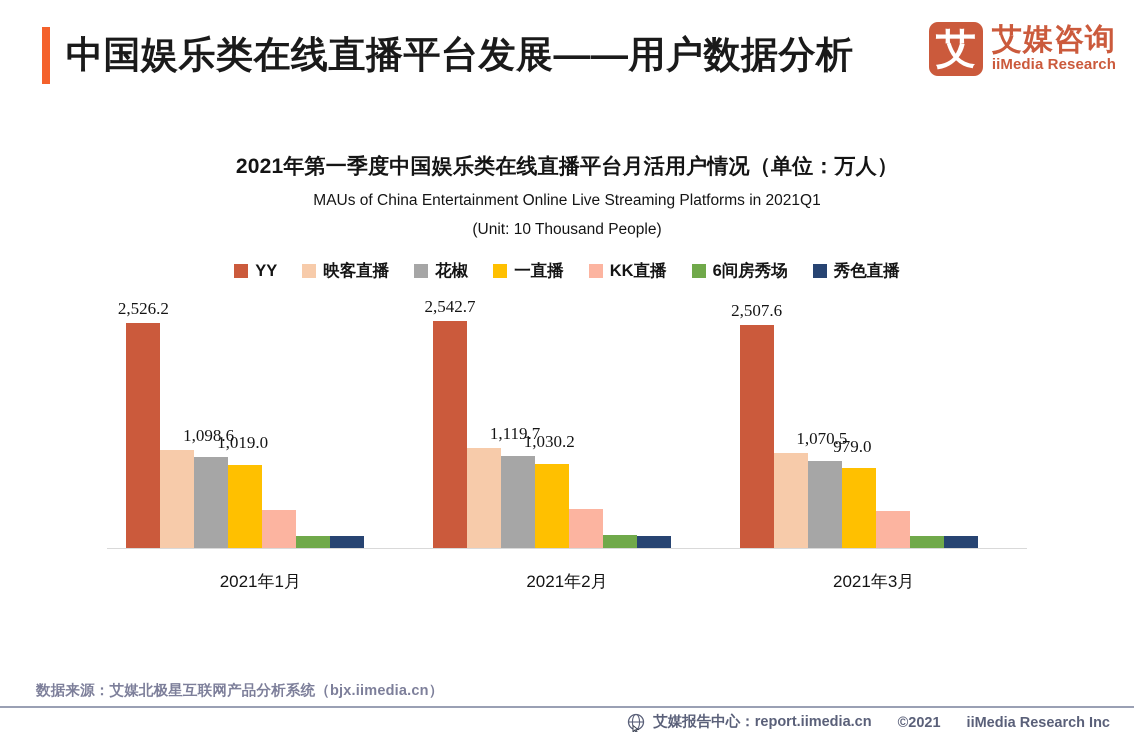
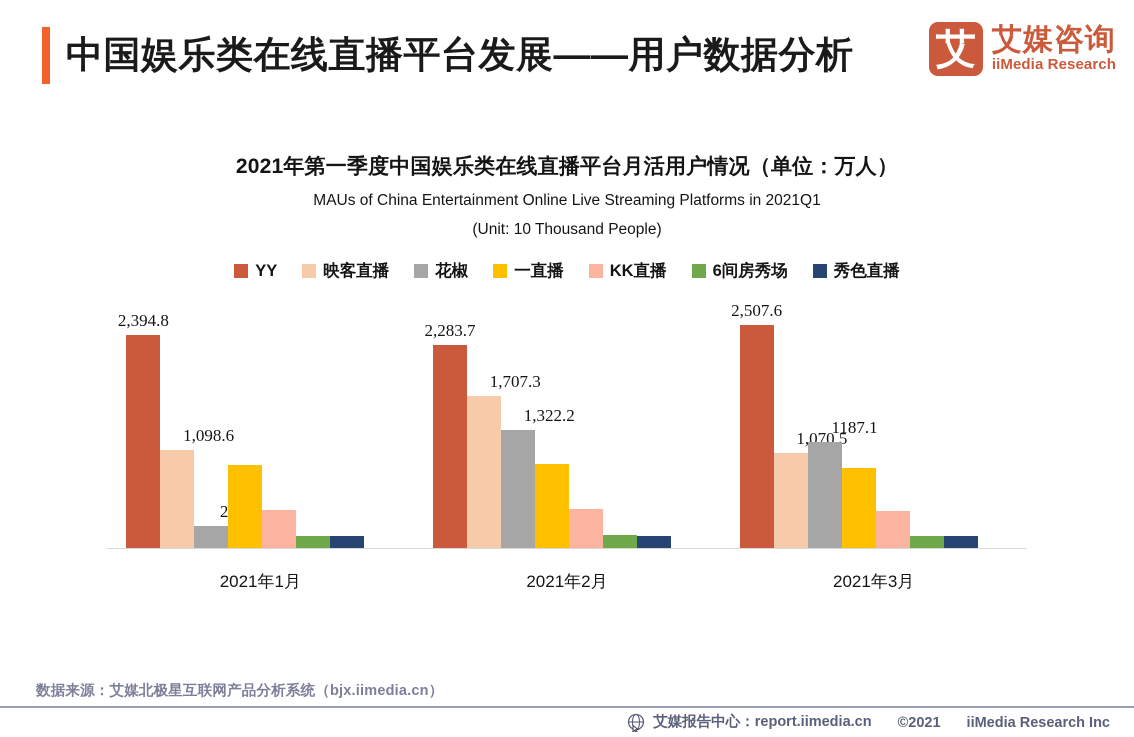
YY/2021年1月: 2,526.2 -> 2,394.8
花椒/2021年1月: 1,019.0 -> 250.3
YY/2021年2月: 2,542.7 -> 2,283.7
映客直播/2021年2月: 1,119.7 -> 1,707.3
花椒/2021年2月: 1,030.2 -> 1,322.2
花椒/2021年3月: 979.0 -> 1187.1
